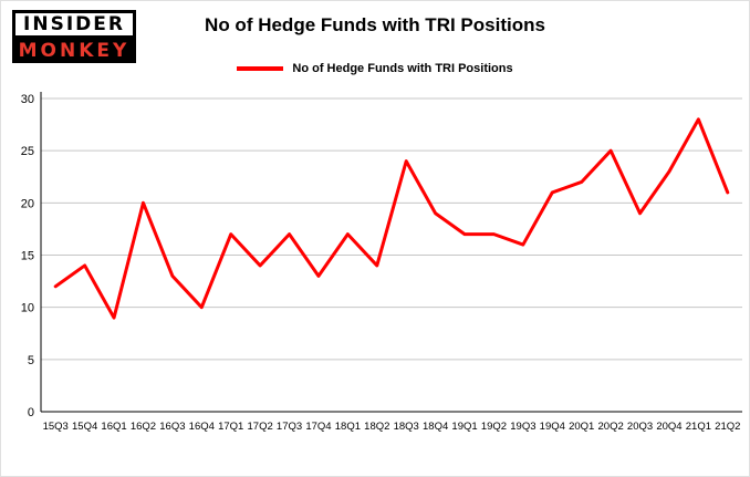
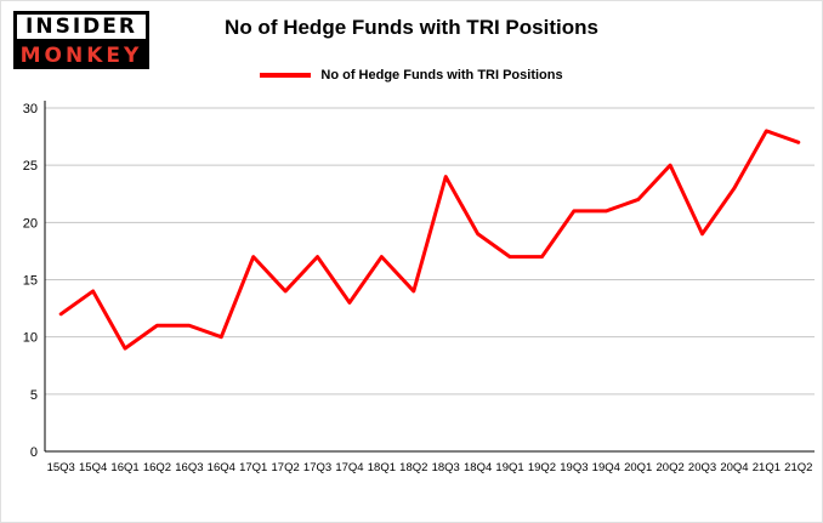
16Q2: 20 -> 11
16Q3: 13 -> 11
19Q3: 16 -> 21
21Q2: 21 -> 27
